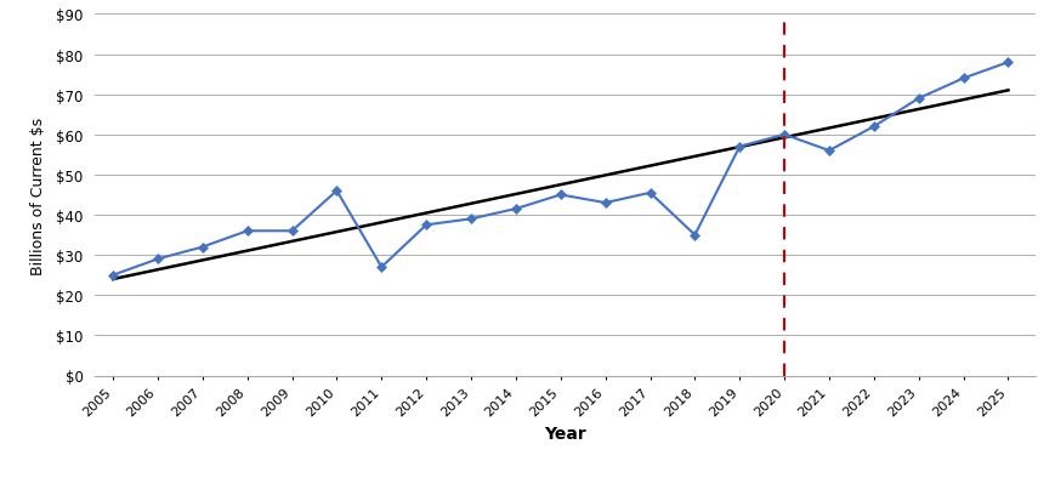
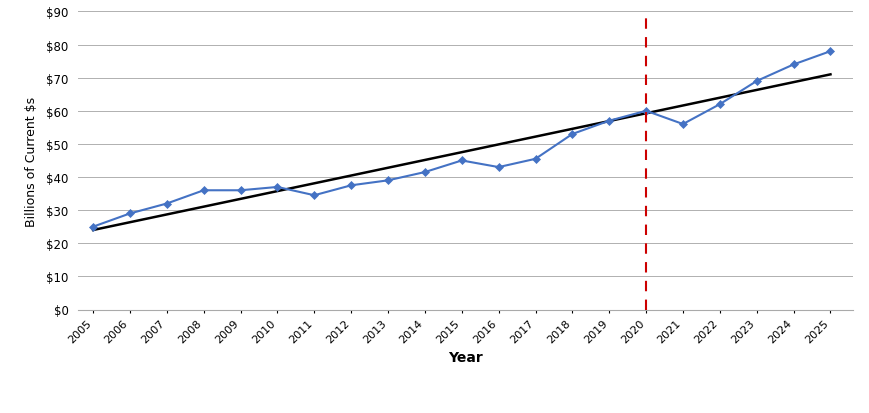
2010: $46.0 -> $37.0
2011: $27.0 -> $34.5
2018: $35.0 -> $53.0
